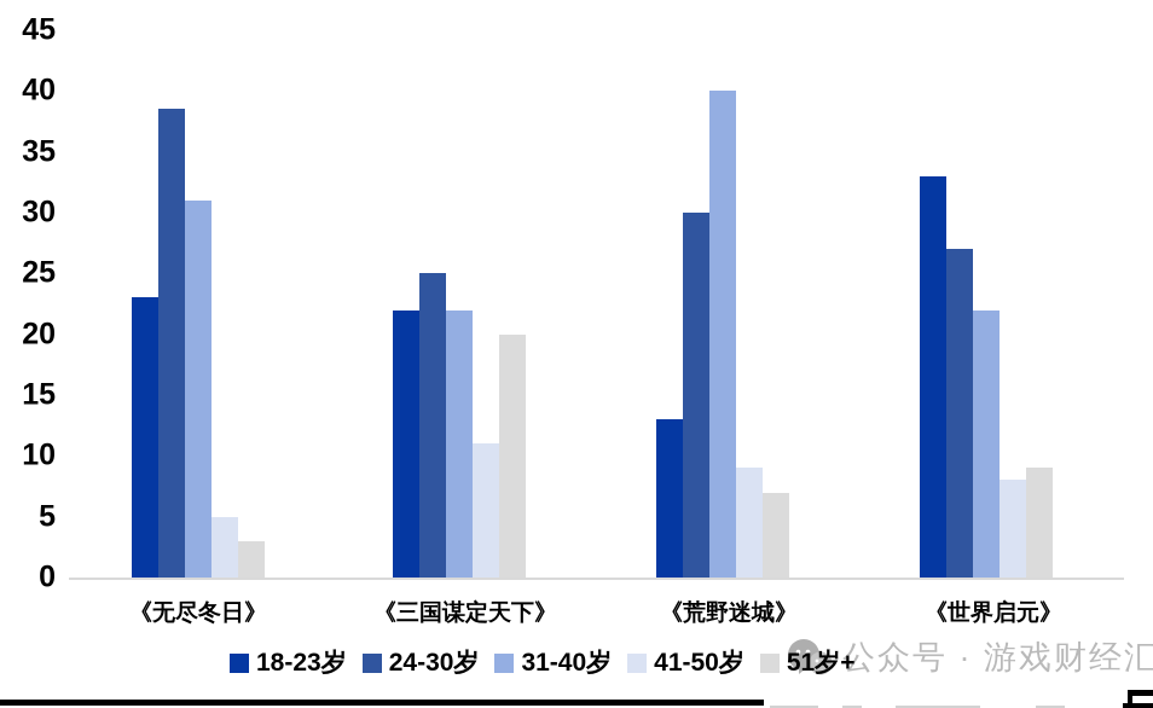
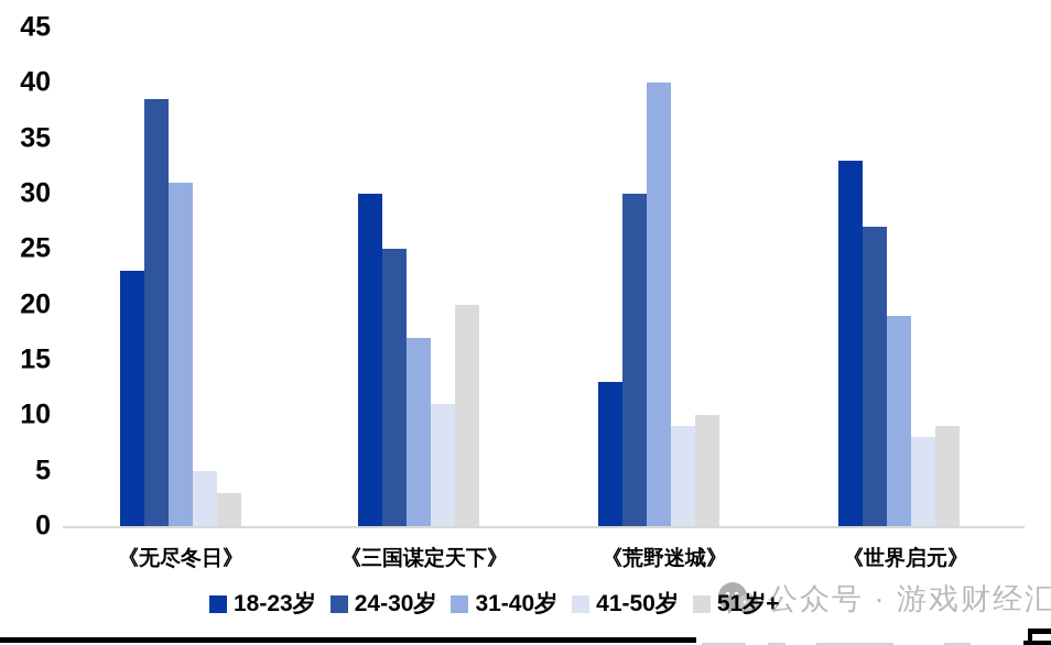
18-23岁/《三国谋定天下》: 22 -> 30
31-40岁/《三国谋定天下》: 22 -> 17
51岁+/《荒野迷城》: 7 -> 10
31-40岁/《世界启元》: 22 -> 19
